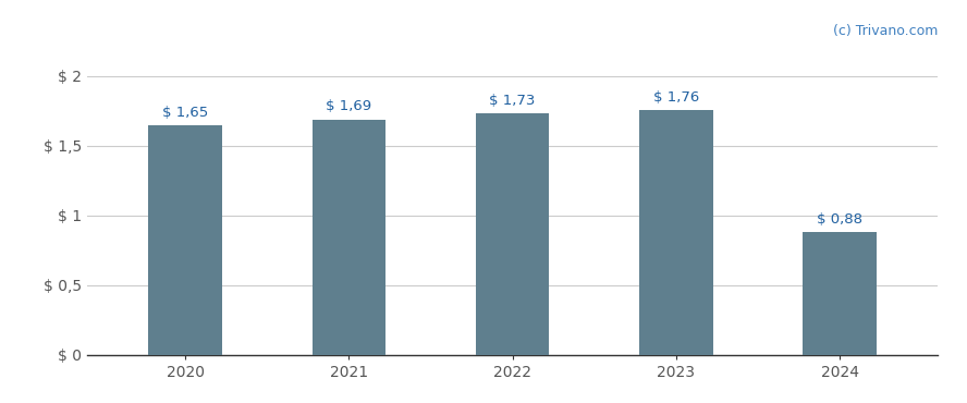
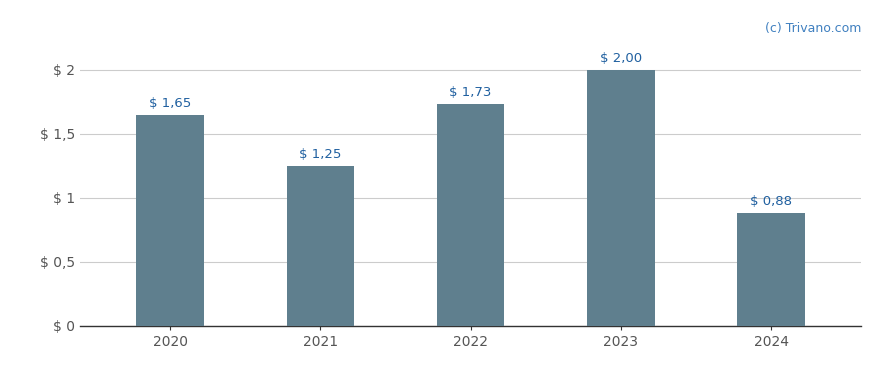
2021: 1,69 -> 1,25
2023: 1,76 -> 2,00
